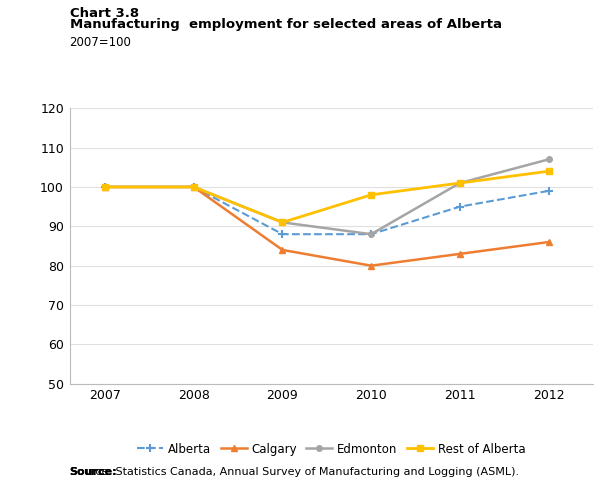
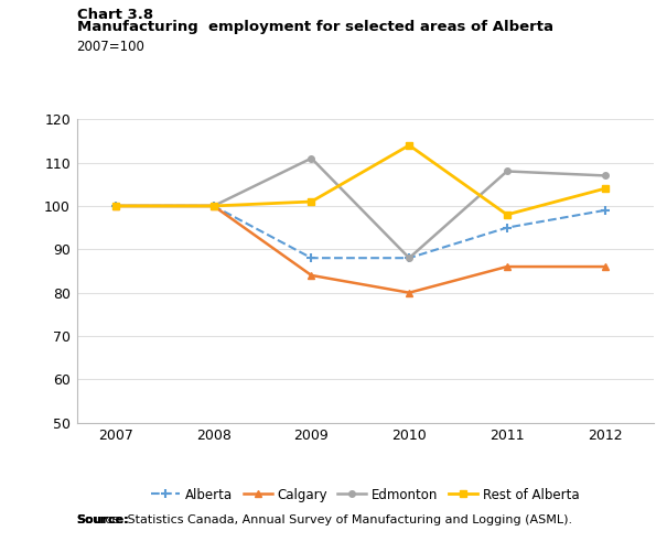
Edmonton/2009: 91 -> 111
Rest of Alberta/2009: 91 -> 101
Rest of Alberta/2010: 98 -> 114
Calgary/2011: 83 -> 86
Edmonton/2011: 101 -> 108
Rest of Alberta/2011: 101 -> 98
